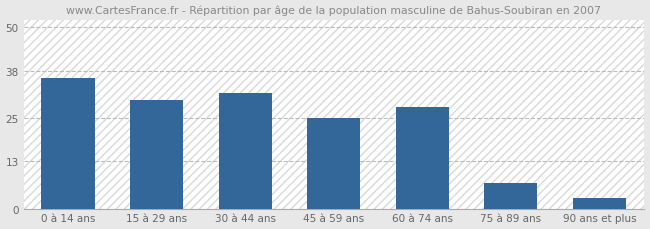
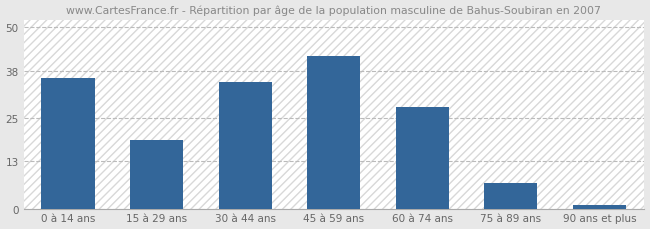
15 à 29 ans: 30 -> 19
30 à 44 ans: 32 -> 35
45 à 59 ans: 25 -> 42
90 ans et plus: 3 -> 1
